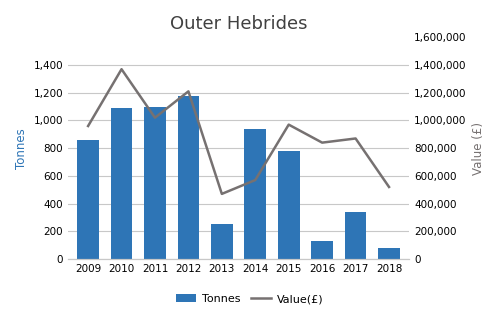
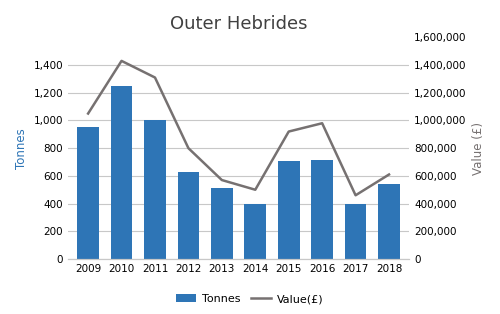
Tonnes/2009: 860 -> 950
Value(£)/2009: 960,000 -> 1,050,000
Tonnes/2010: 1,090 -> 1,250
Value(£)/2010: 1,370,000 -> 1,430,000
Tonnes/2011: 1,100 -> 1,000
Value(£)/2011: 1,020,000 -> 1,310,000
Tonnes/2012: 1,180 -> 620
Value(£)/2012: 1,210,000 -> 800,000
Tonnes/2013: 250 -> 510
Value(£)/2013: 470,000 -> 570,000
Tonnes/2014: 940 -> 400
Value(£)/2014: 570,000 -> 500,000
Tonnes/2015: 780 -> 710
Value(£)/2015: 970,000 -> 920,000
Tonnes/2016: 130 -> 720
Value(£)/2016: 840,000 -> 980,000
Tonnes/2017: 340 -> 400
Value(£)/2017: 870,000 -> 460,000
Tonnes/2018: 80 -> 540
Value(£)/2018: 520,000 -> 610,000
